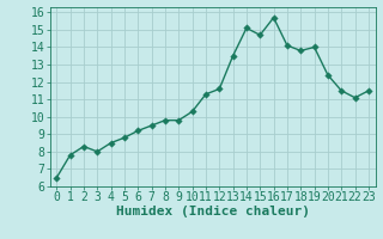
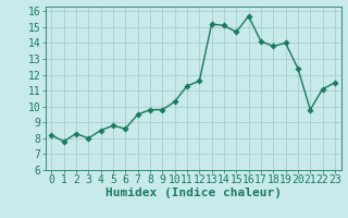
0: 6.5 -> 8.2
6: 9.2 -> 8.6
13: 13.5 -> 15.2
21: 11.5 -> 9.8
